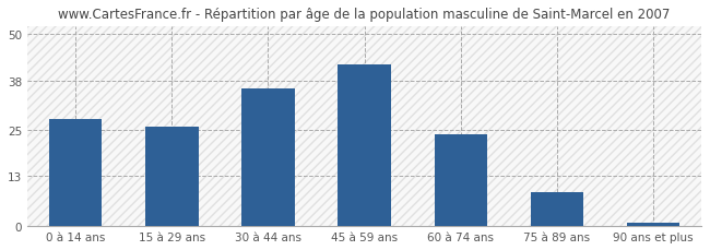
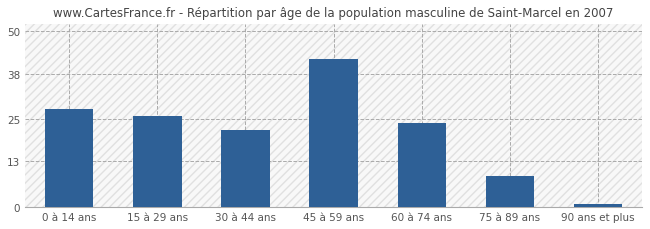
30 à 44 ans: 36 -> 22
